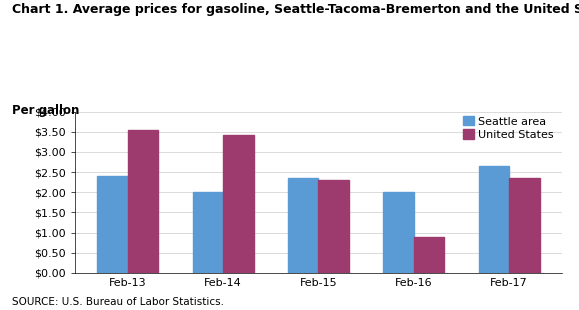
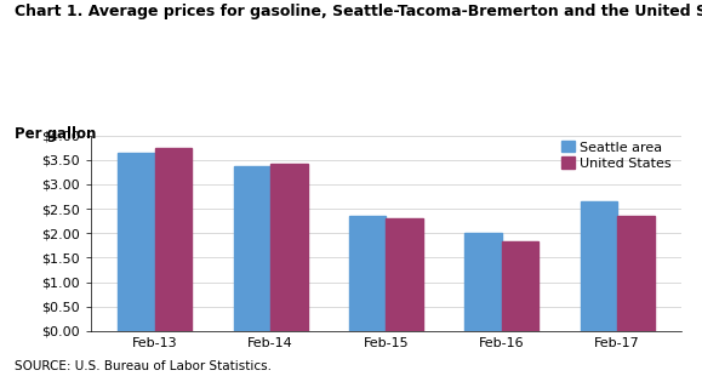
Seattle area/Feb-13: $2.40 -> $3.65
United States/Feb-13: $3.55 -> $3.73
Seattle area/Feb-14: $2.00 -> $3.37
United States/Feb-16: $0.90 -> $1.82
